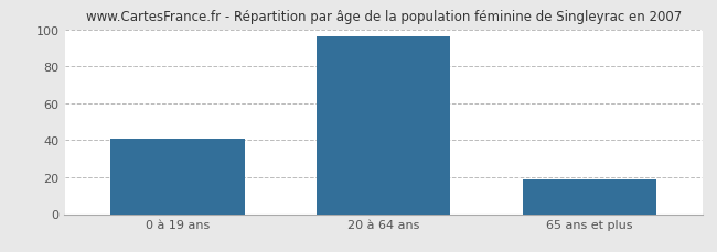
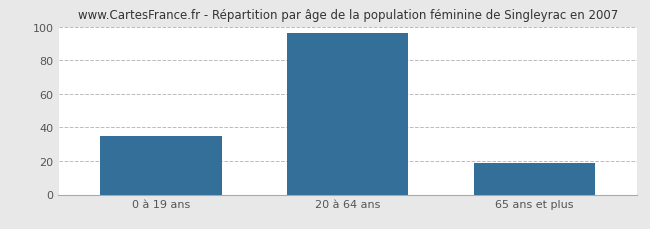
0 à 19 ans: 41 -> 35
